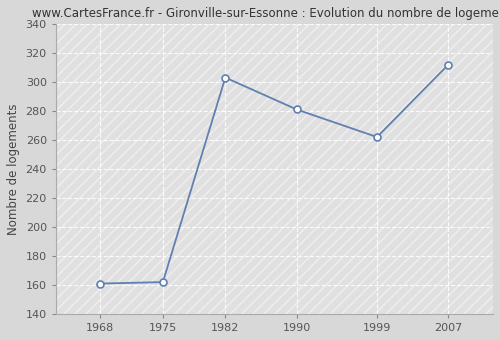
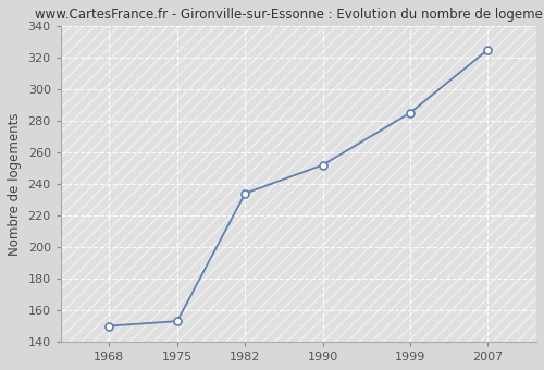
1968: 161 -> 150
1975: 162 -> 153
1982: 303 -> 234
1990: 281 -> 252
1999: 262 -> 285
2007: 312 -> 325
